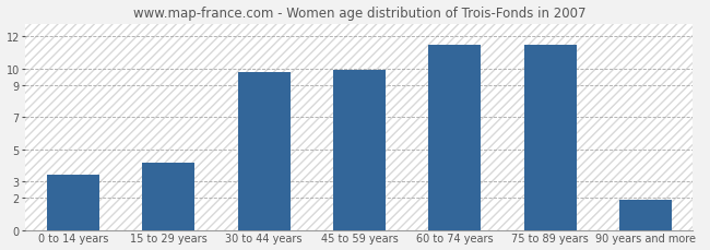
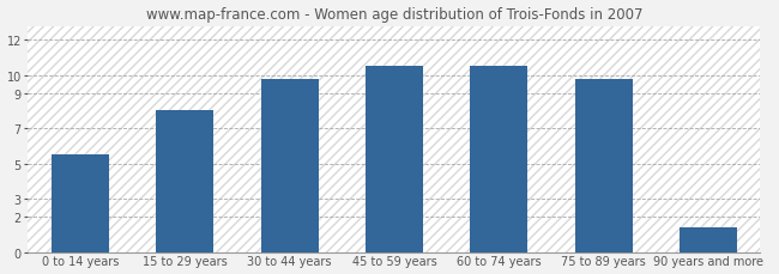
0 to 14 years: 3.4 -> 5.5
15 to 29 years: 4.2 -> 8.0
45 to 59 years: 9.9 -> 10.5
60 to 74 years: 11.5 -> 10.5
75 to 89 years: 11.5 -> 9.8
90 years and more: 1.9 -> 1.4
